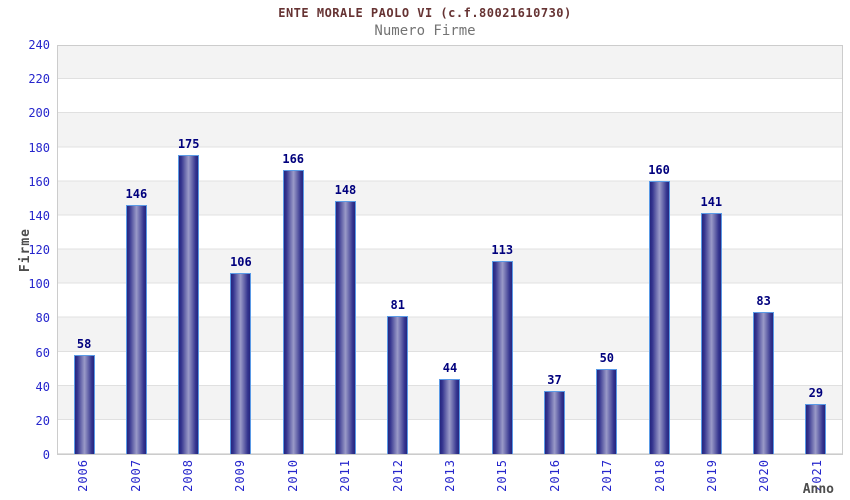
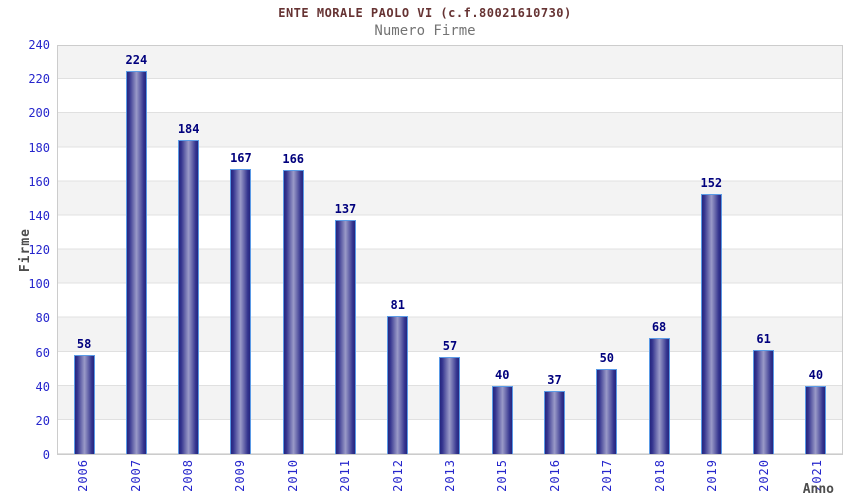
2007: 146 -> 224
2008: 175 -> 184
2009: 106 -> 167
2011: 148 -> 137
2013: 44 -> 57
2015: 113 -> 40
2018: 160 -> 68
2019: 141 -> 152
2020: 83 -> 61
2021: 29 -> 40
